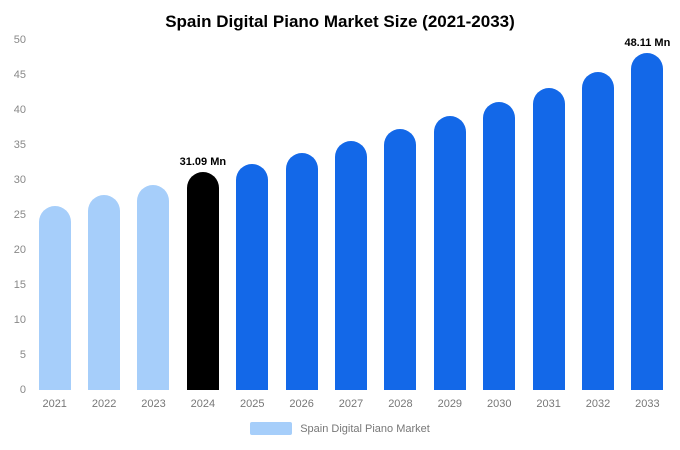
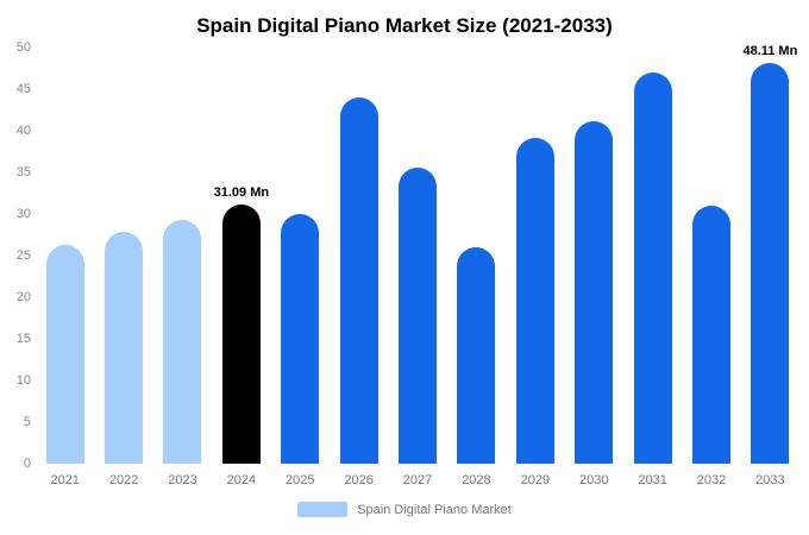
2025: 32 -> 30
2026: 34 -> 44
2028: 37 -> 26
2031: 43 -> 47
2032: 46 -> 31
